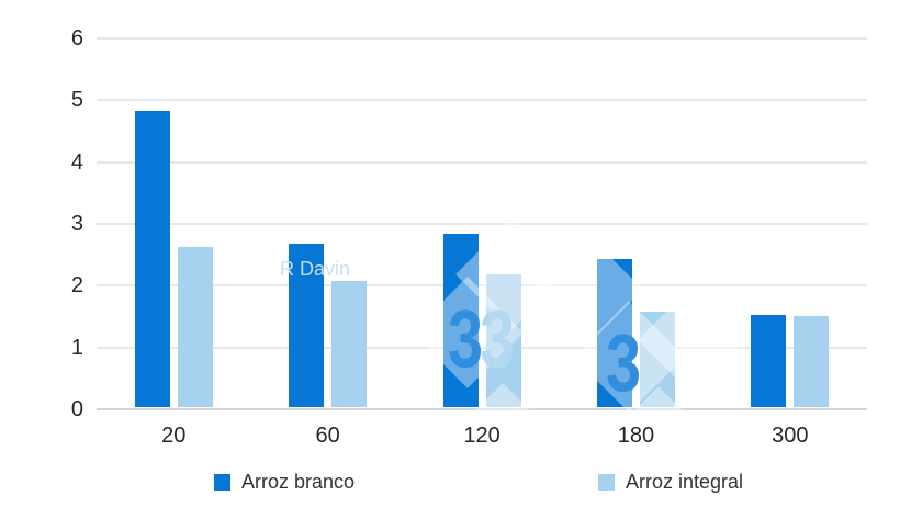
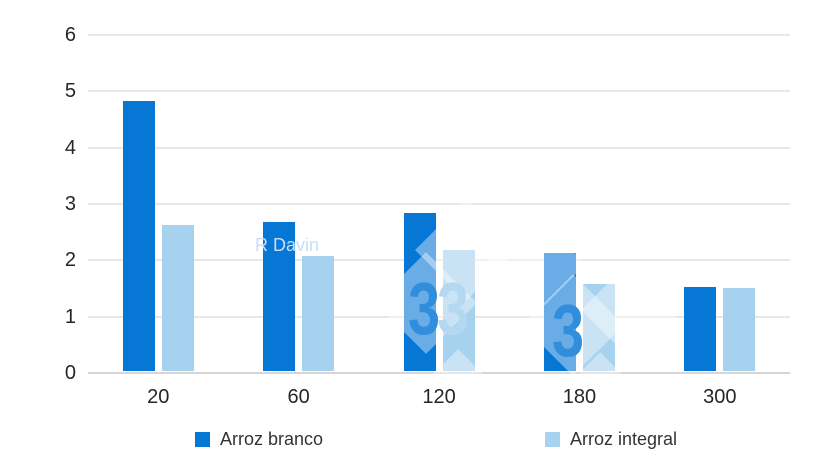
Arroz branco/180: 2.4 -> 2.1
